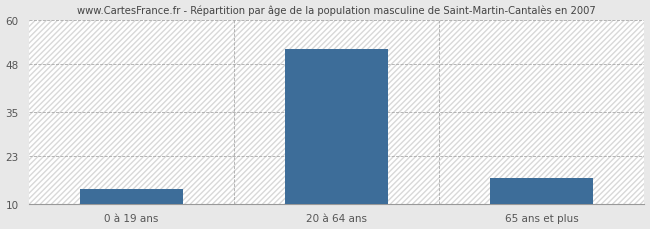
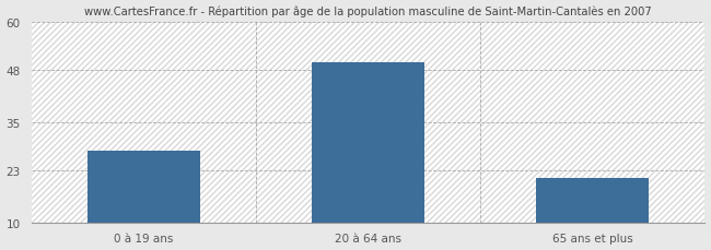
0 à 19 ans: 14 -> 28
20 à 64 ans: 52 -> 50
65 ans et plus: 17 -> 21
